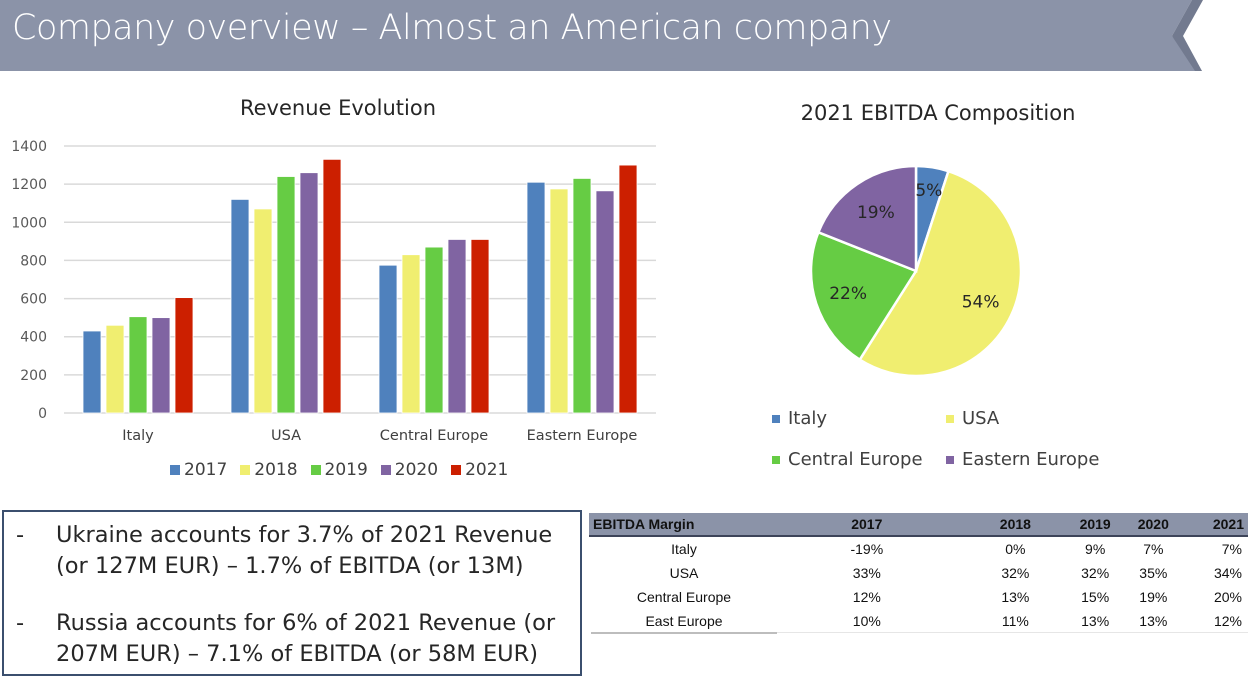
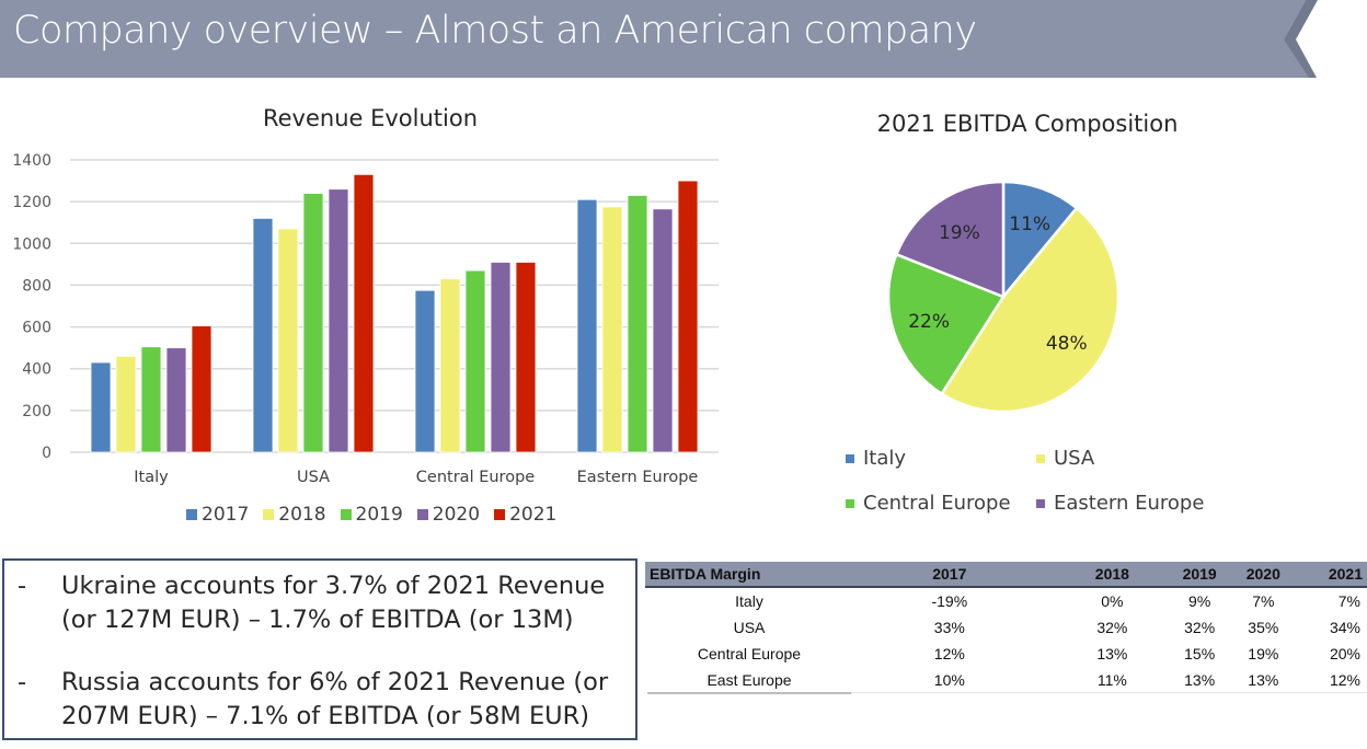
2021 EBITDA Composition/Italy: 5% -> 11%
2021 EBITDA Composition/USA: 54% -> 48%
